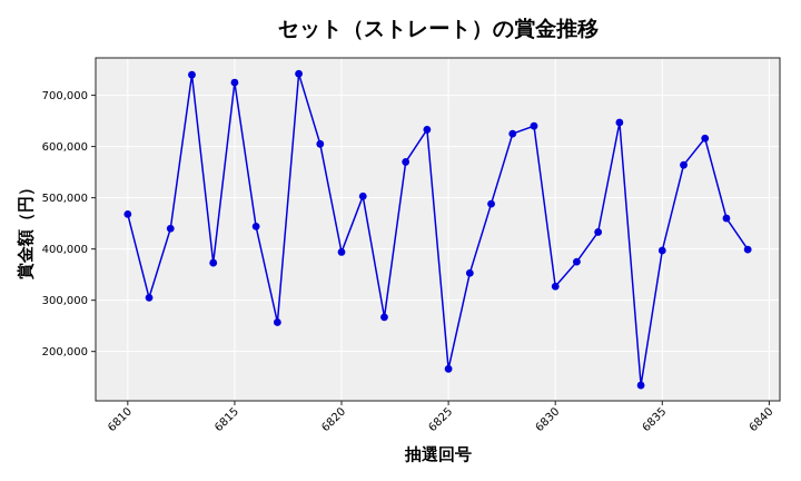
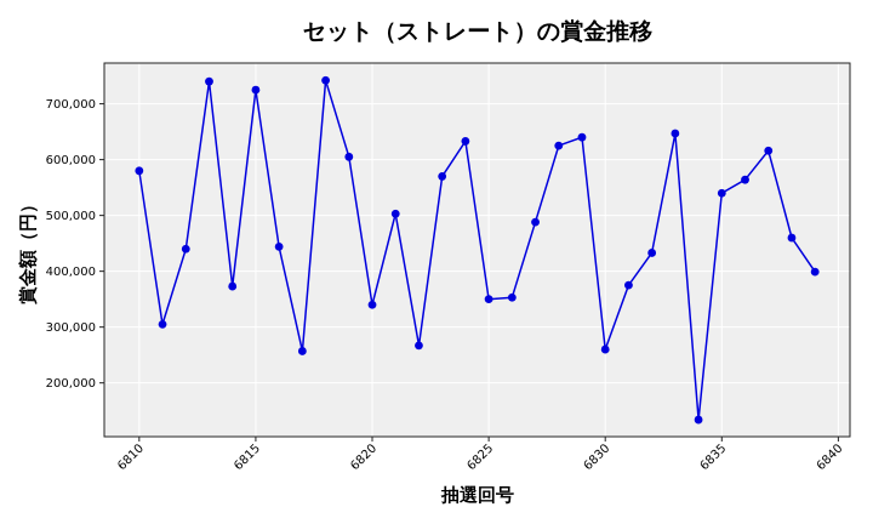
6810: 470000 -> 580000
6820: 390000 -> 340000
6825: 170000 -> 350000
6830: 330000 -> 260000
6835: 400000 -> 540000
